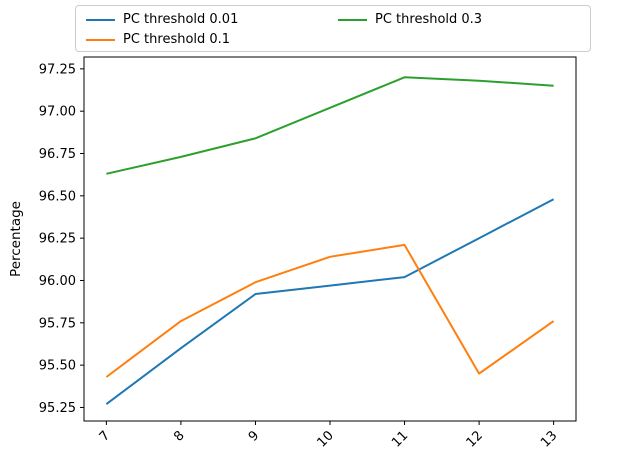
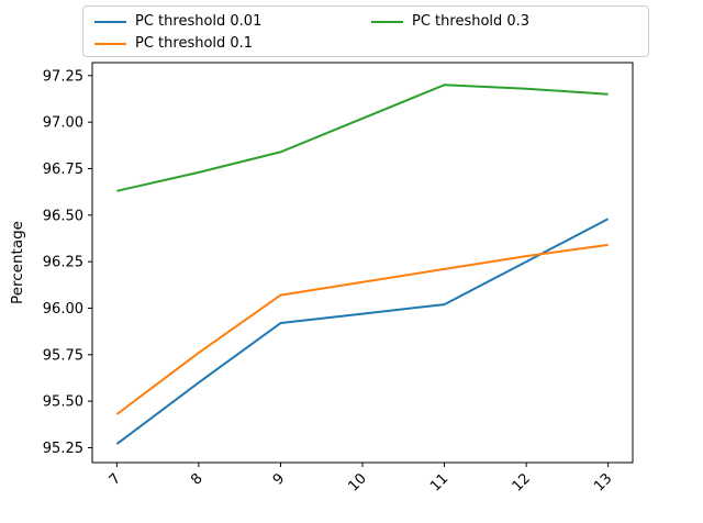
PC threshold 0.1/9: 95.99 -> 96.07
PC threshold 0.1/12: 95.45 -> 96.28
PC threshold 0.1/13: 95.76 -> 96.34
